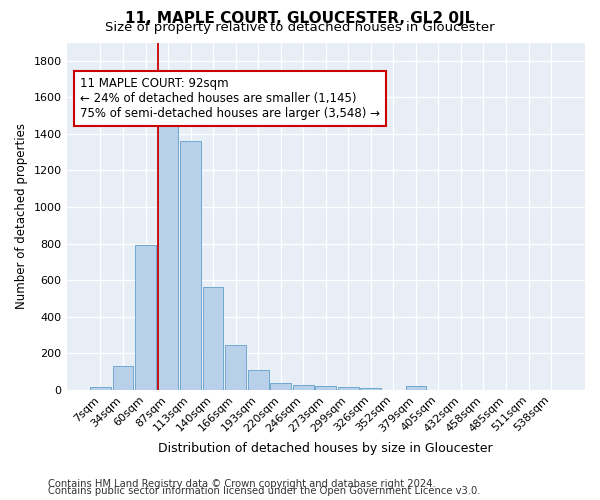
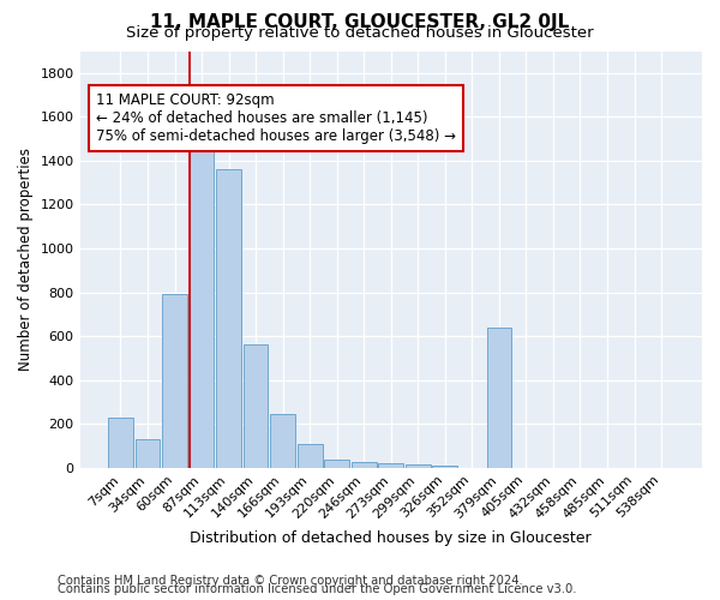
7sqm: 20 -> 230
379sqm: 20 -> 640
